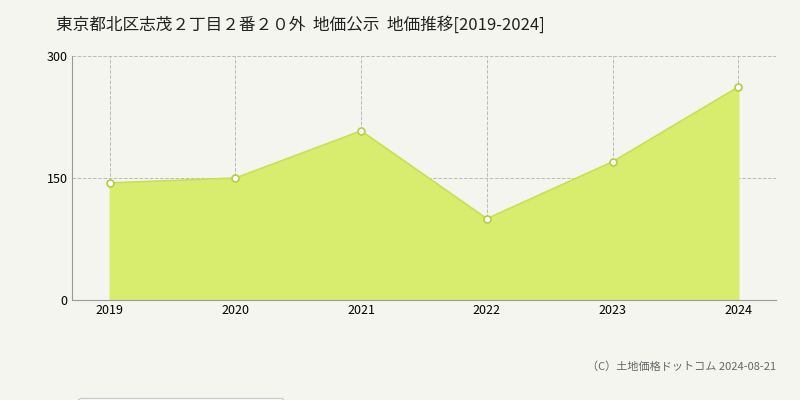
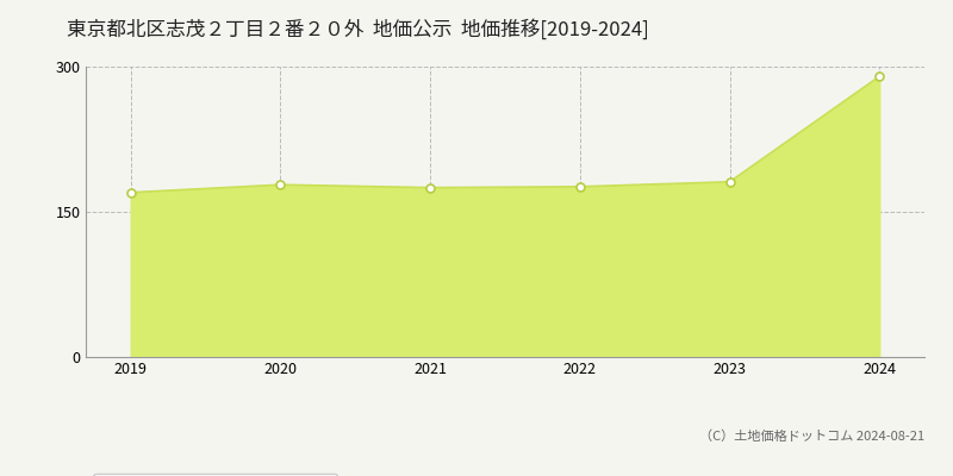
2019: 144 -> 170
2020: 150 -> 178
2021: 208 -> 175
2022: 100 -> 176
2023: 170 -> 181
2024: 262 -> 290
